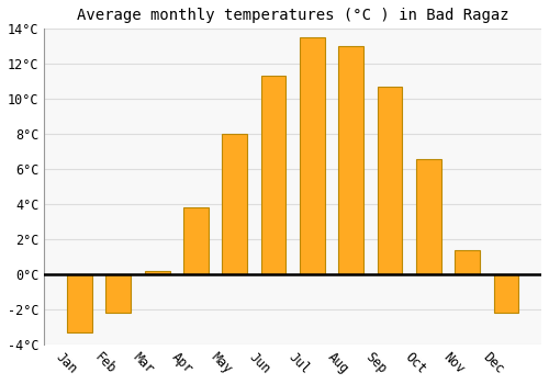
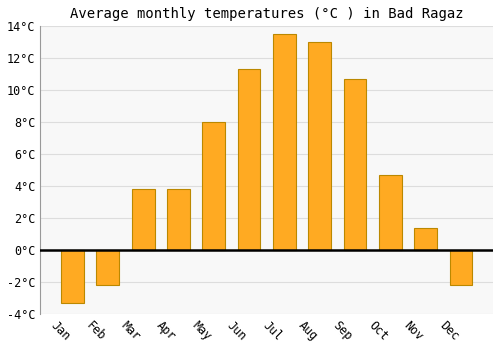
Mar: 0.2°C -> 3.8°C
Oct: 6.6°C -> 4.7°C
